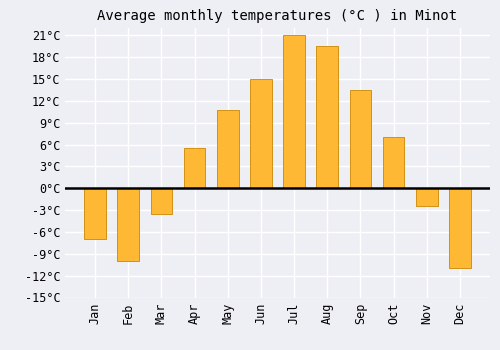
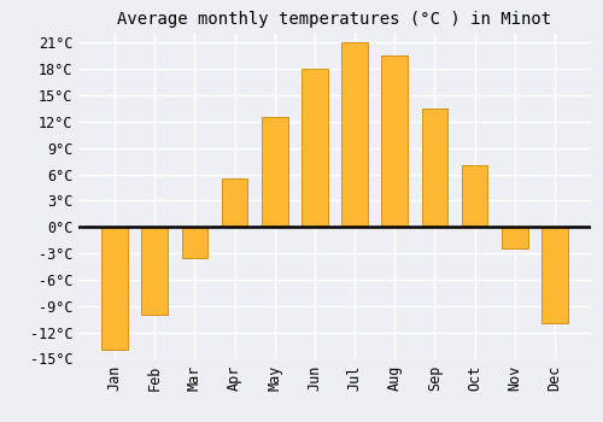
Jan: -7.0°C -> -14.0°C
May: 10.8°C -> 12.5°C
Jun: 15.0°C -> 18.0°C
